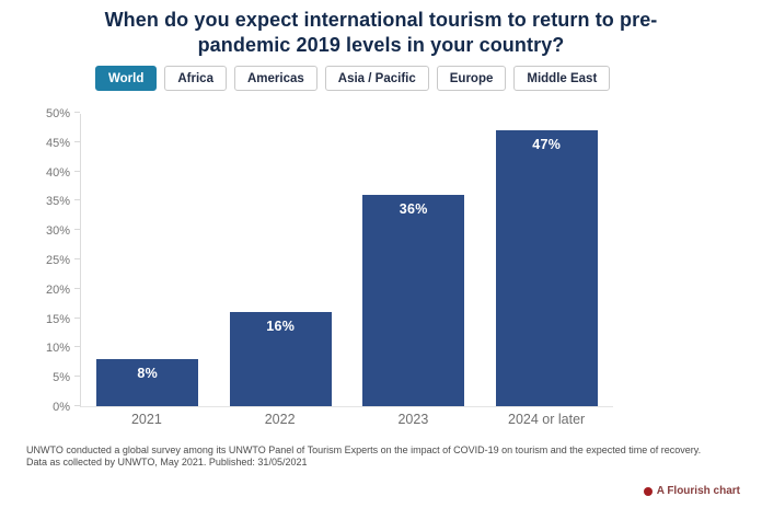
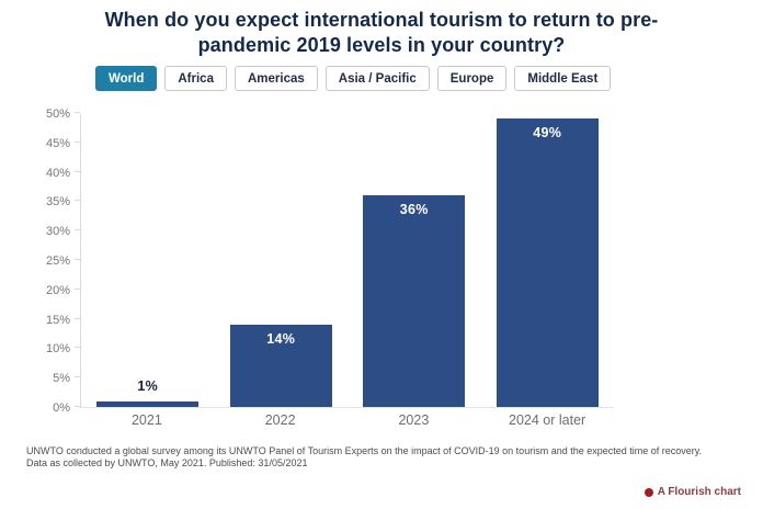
2021: 8% -> 1%
2022: 16% -> 14%
2024 or later: 47% -> 49%
